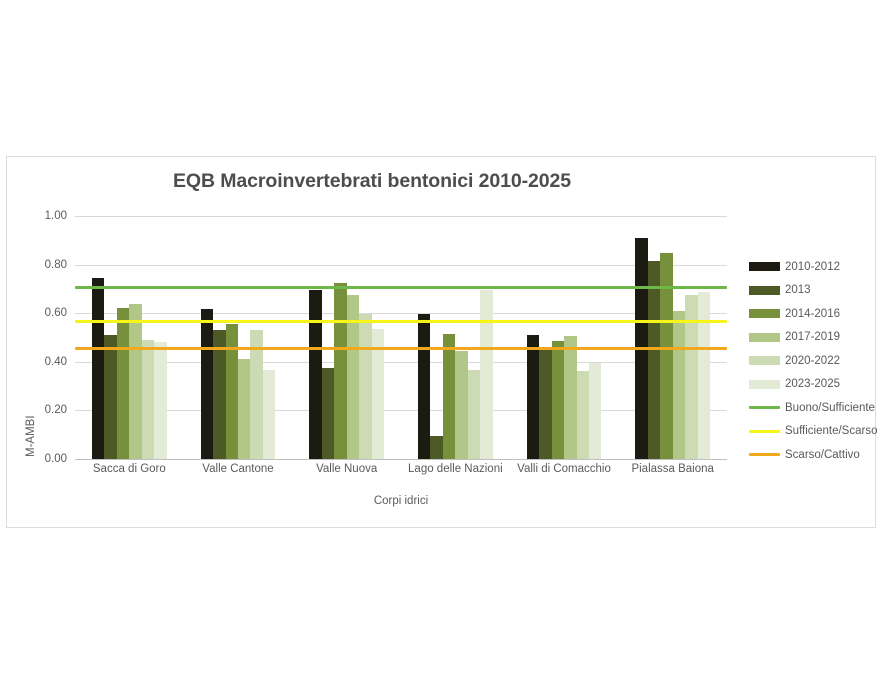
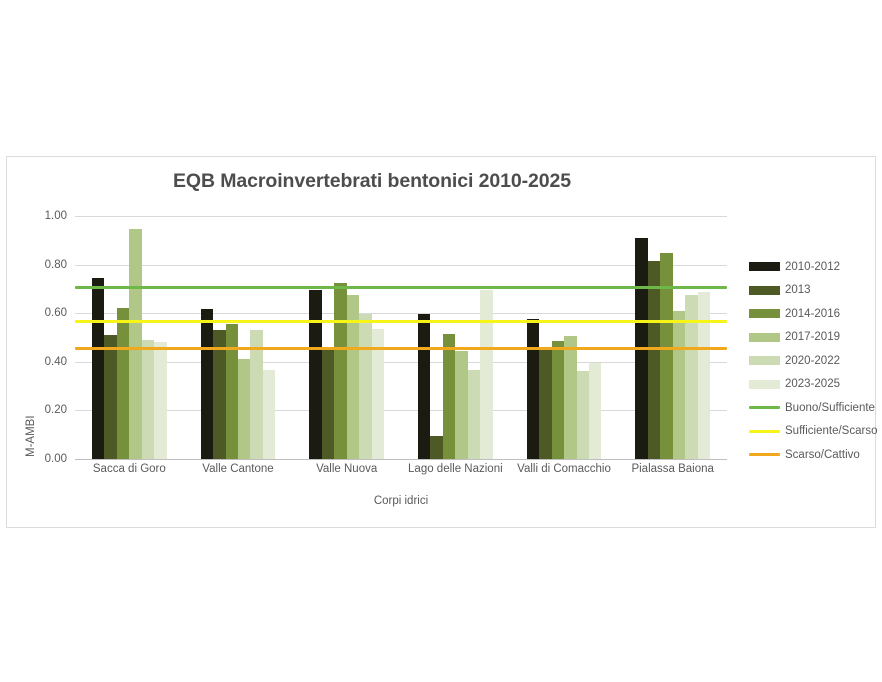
2017-2019/Sacca di Goro: 0.64 -> 0.95
2013/Valle Nuova: 0.38 -> 0.46
2010-2012/Valli di Comacchio: 0.52 -> 0.58
